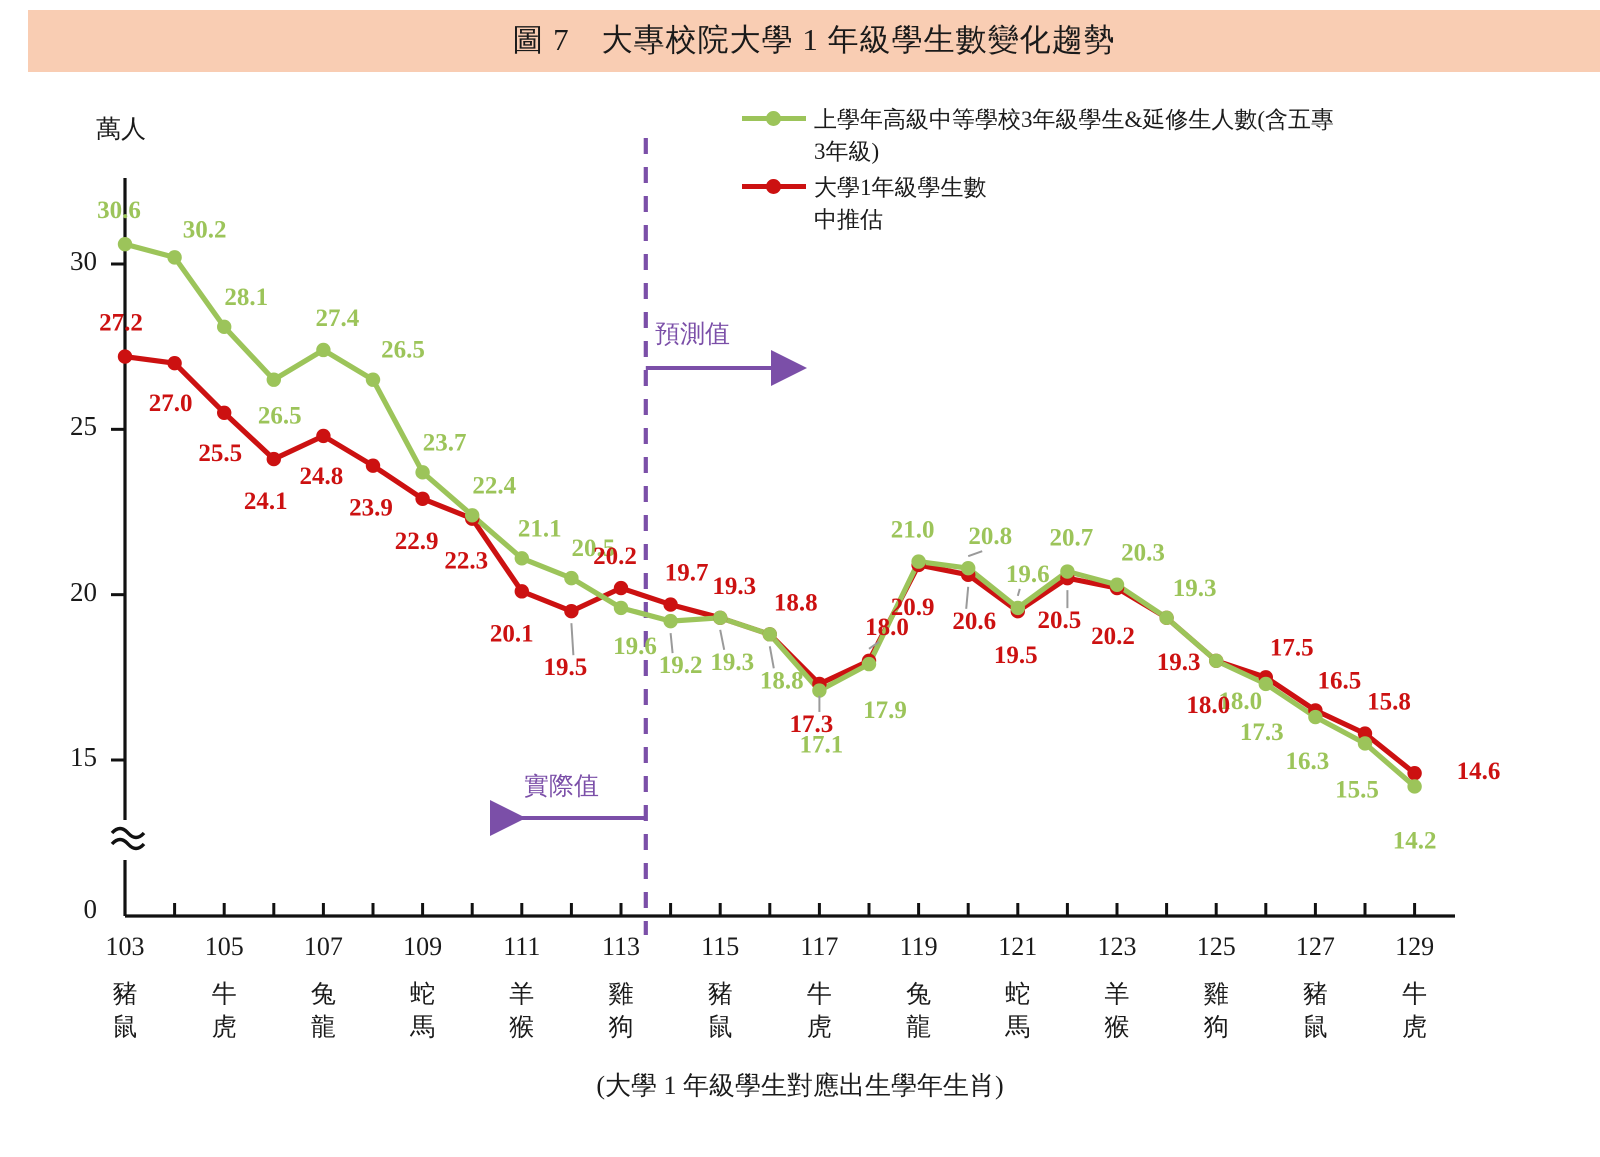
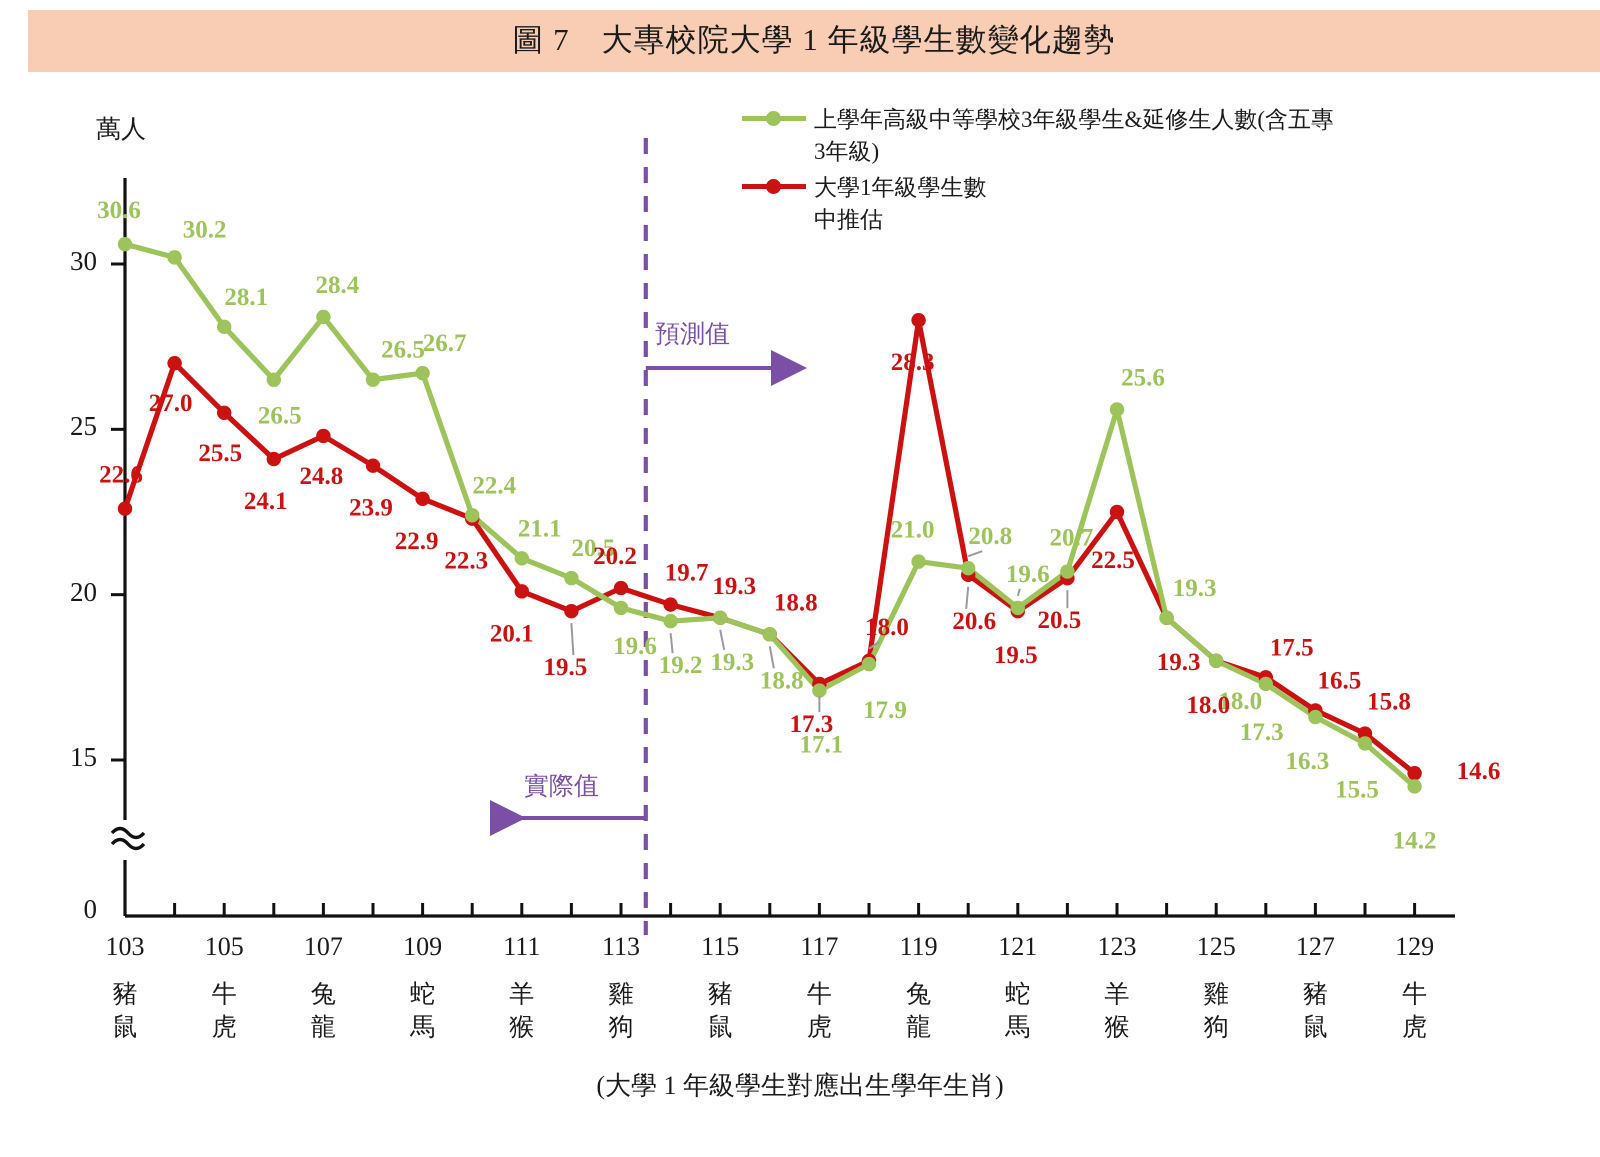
大學1年級學生數 中推估/103: 27.2 -> 22.6
上學年高級中等學校3年級學生&延修生人數(含五專3年級)/107: 27.4 -> 28.4
上學年高級中等學校3年級學生&延修生人數(含五專3年級)/109: 23.7 -> 26.7
大學1年級學生數 中推估/119: 20.9 -> 28.3
上學年高級中等學校3年級學生&延修生人數(含五專3年級)/123: 20.3 -> 25.6
大學1年級學生數 中推估/123: 20.2 -> 22.5
